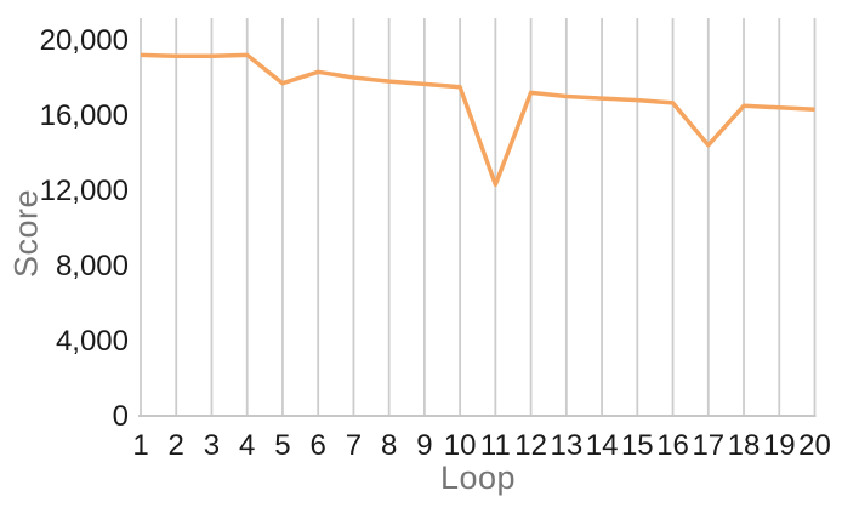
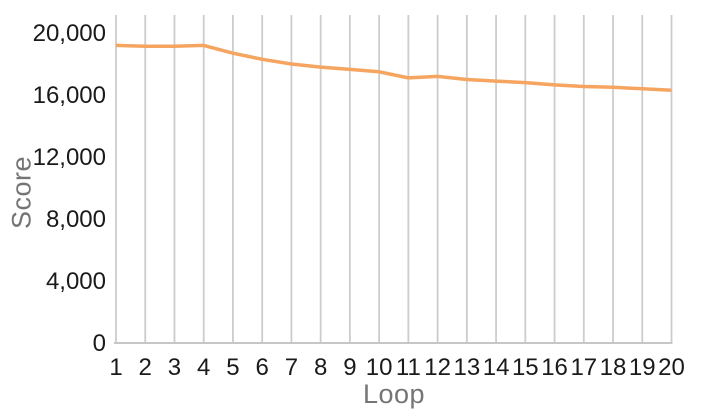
5: 17700 -> 18700
11: 12300 -> 17100
17: 14400 -> 16600
